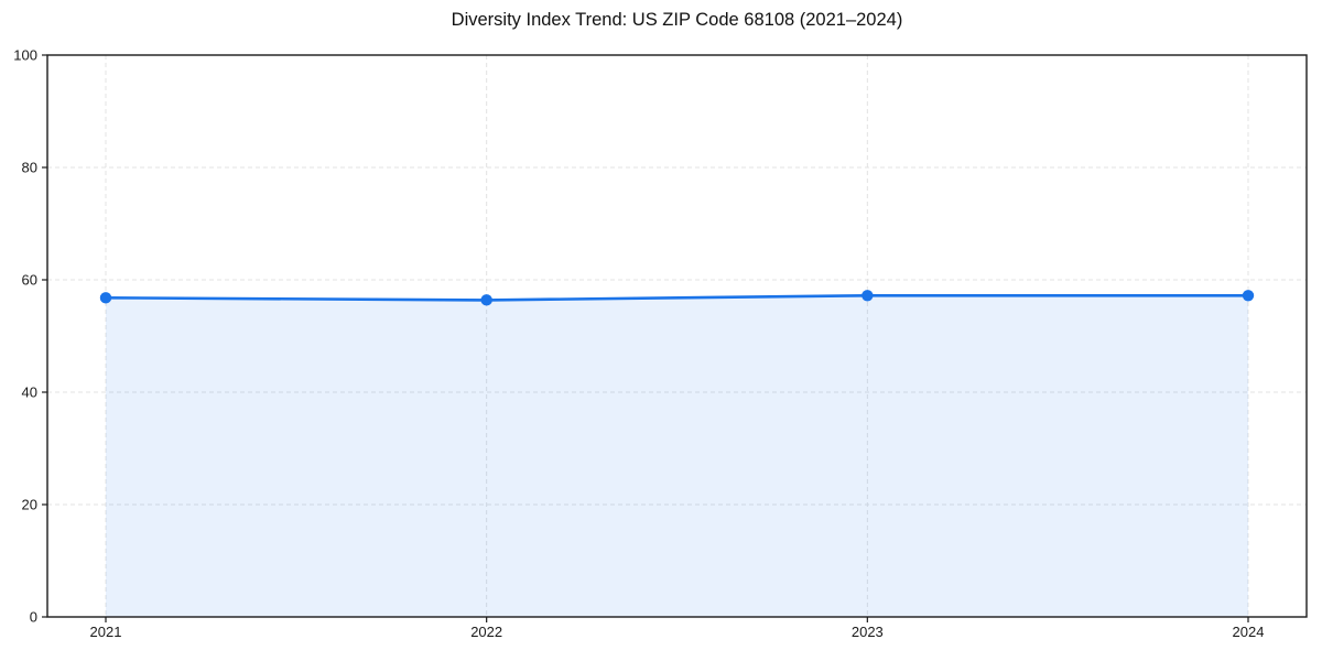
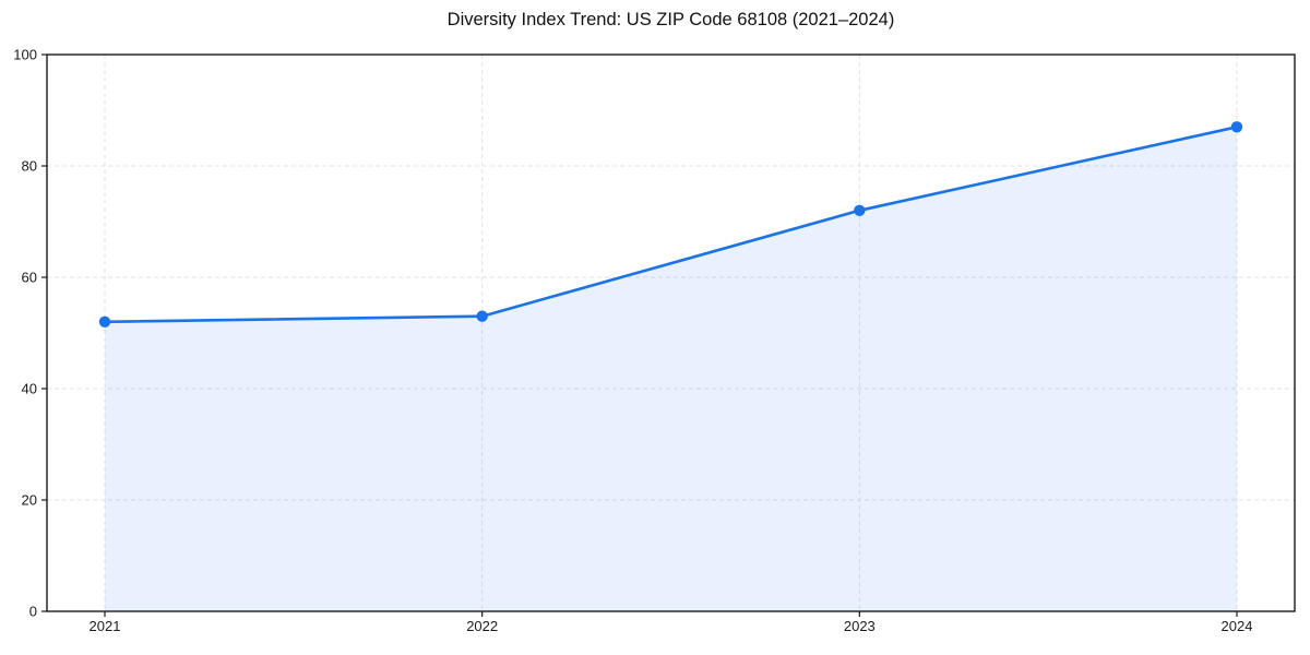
2021: 57 -> 52
2022: 56 -> 53
2023: 57 -> 72
2024: 57 -> 87
